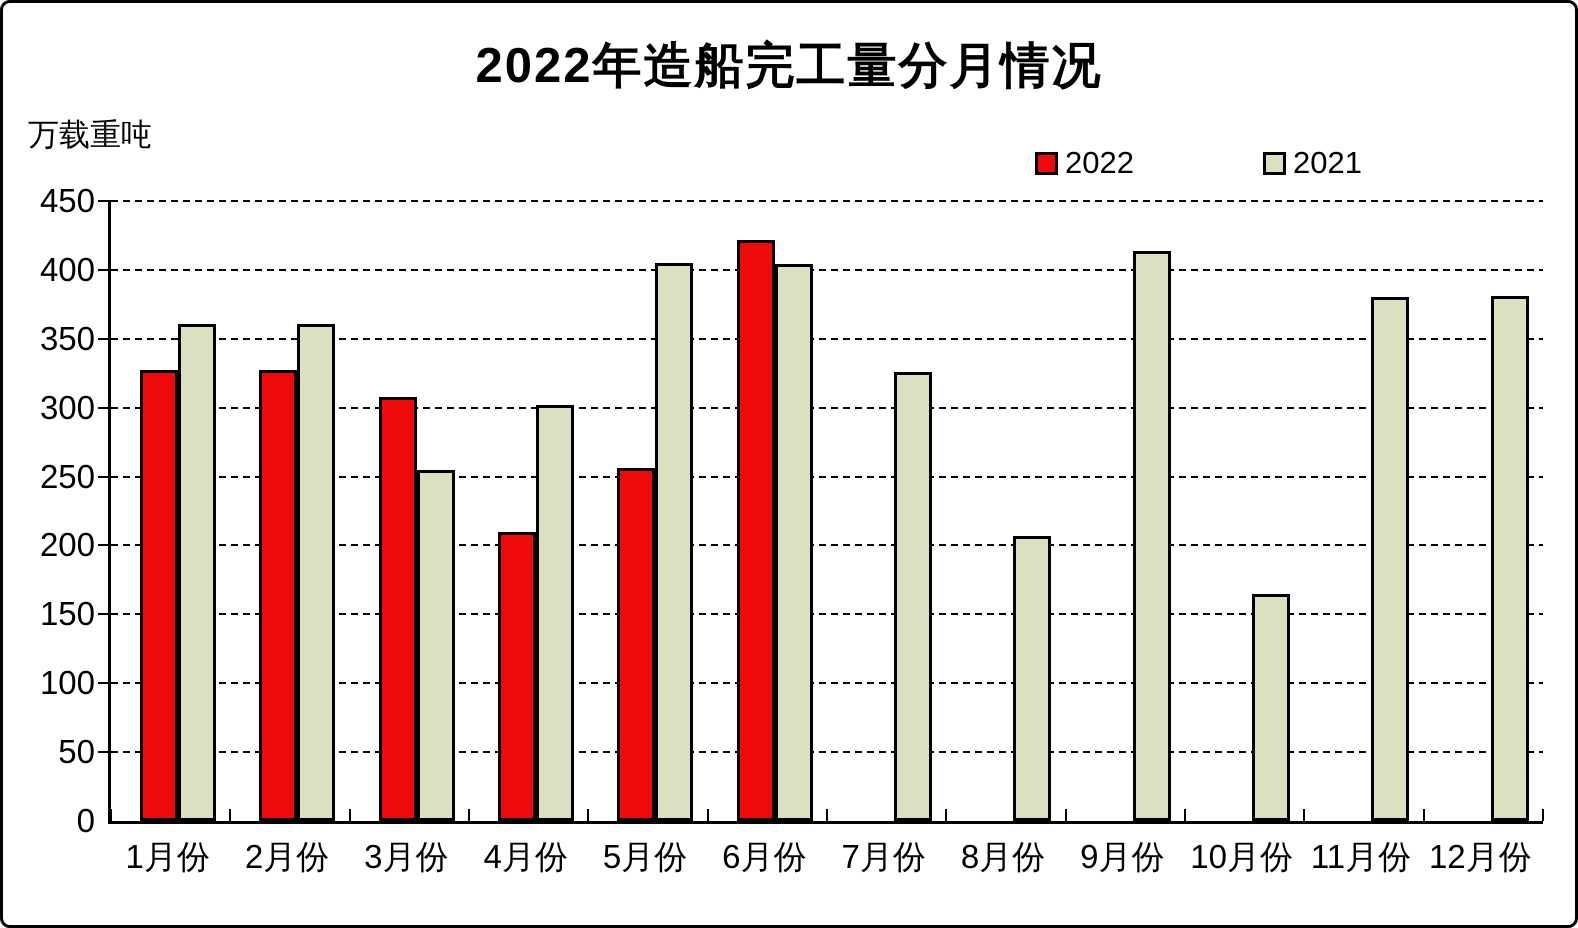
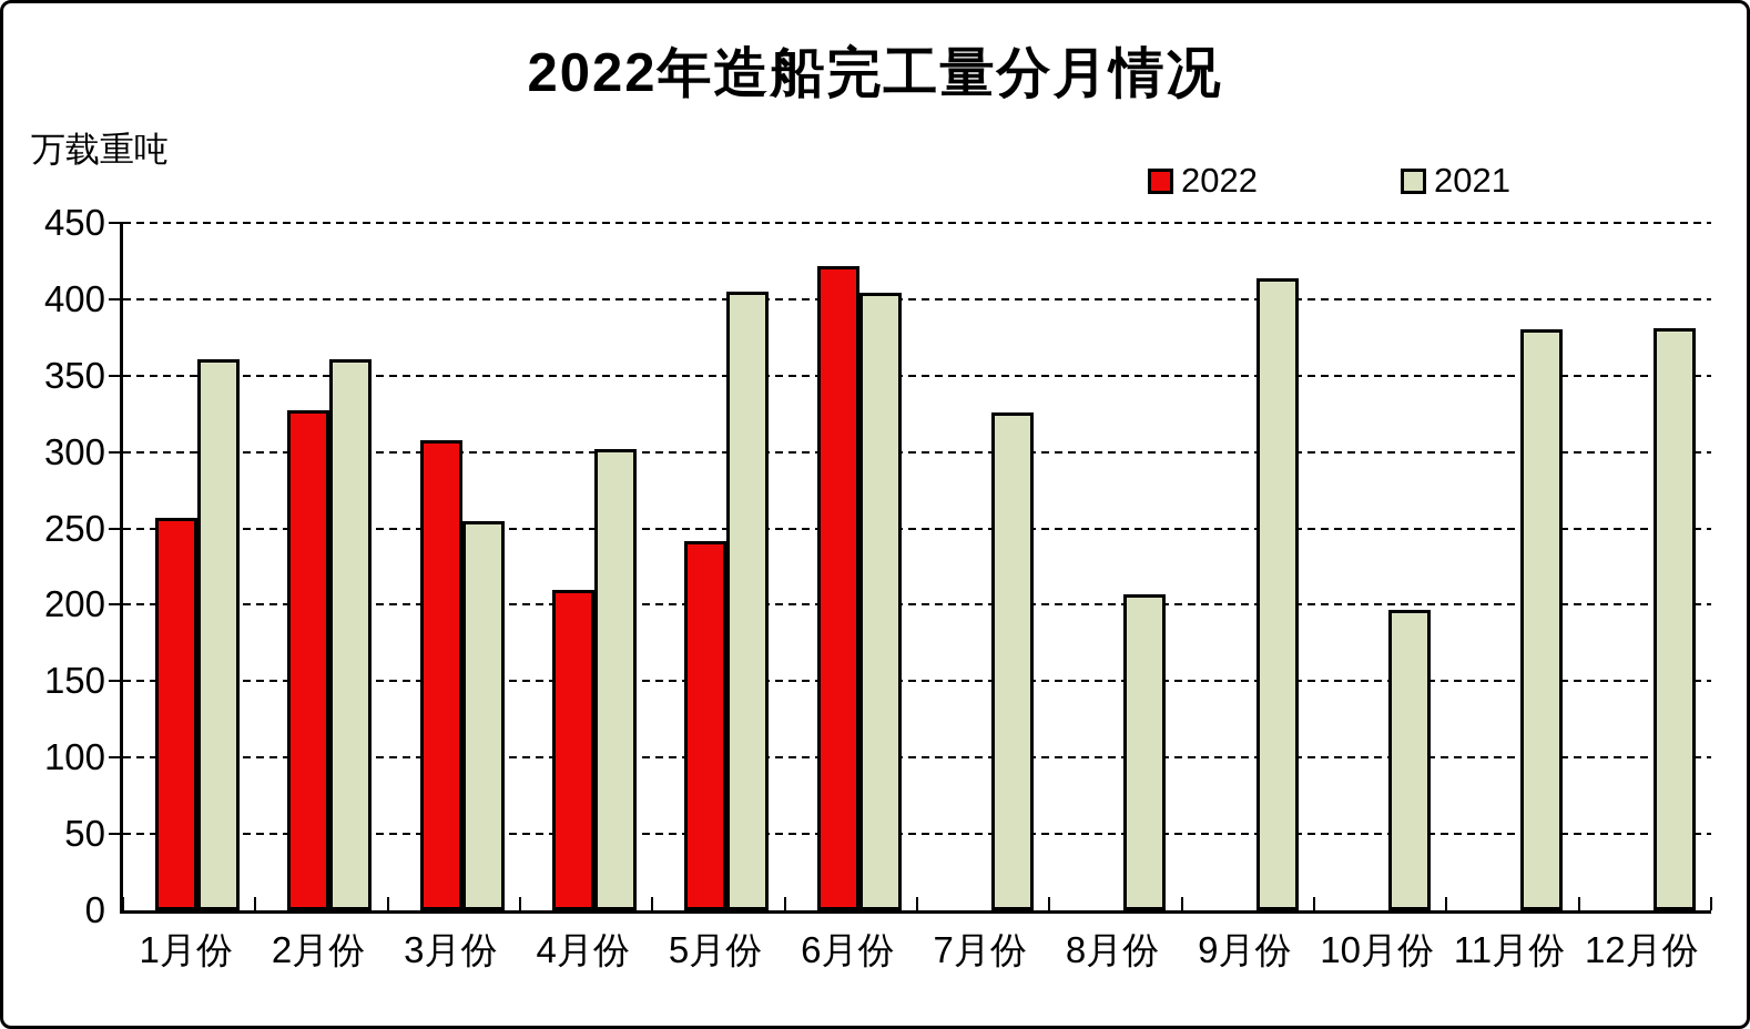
2022/1月份: 327 -> 257
2022/5月份: 256 -> 242
2021/10月份: 165 -> 197
